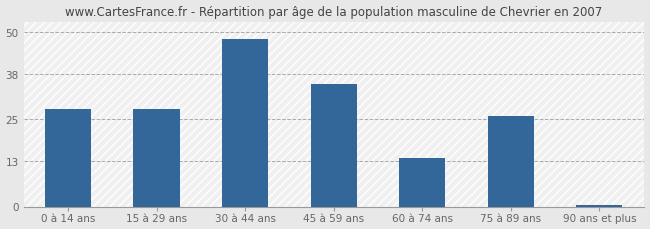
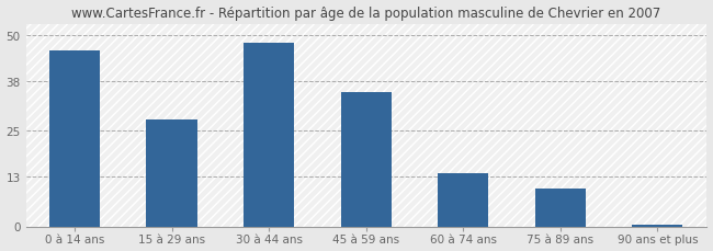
0 à 14 ans: 28.0 -> 46.0
75 à 89 ans: 26.0 -> 10.0
